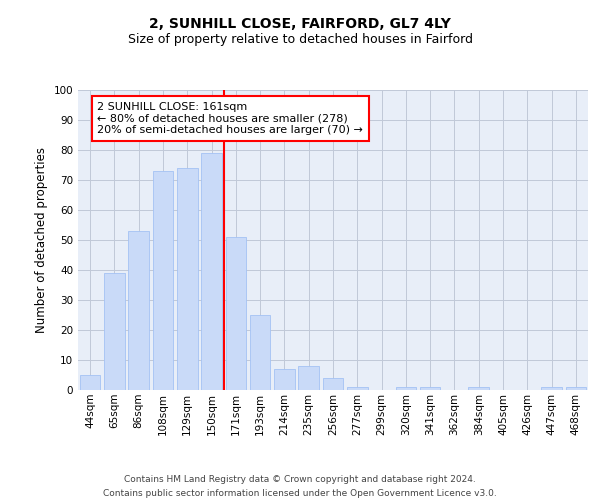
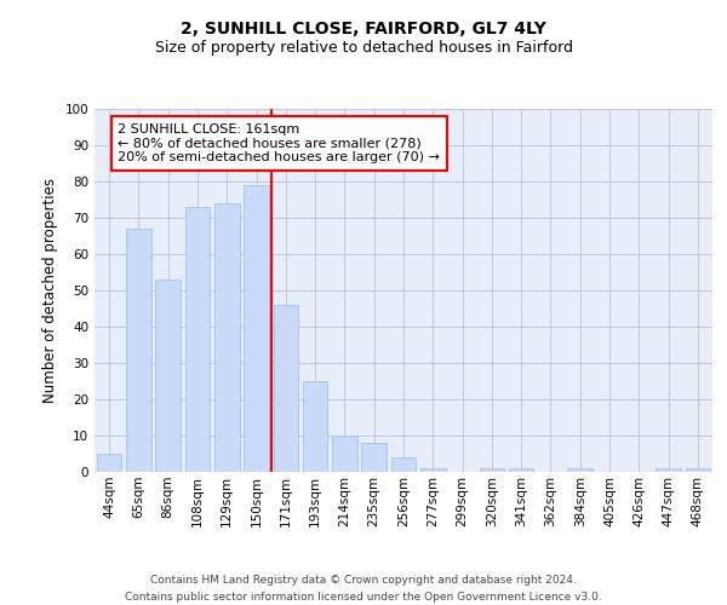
65sqm: 39 -> 67
171sqm: 51 -> 46
214sqm: 7 -> 10
